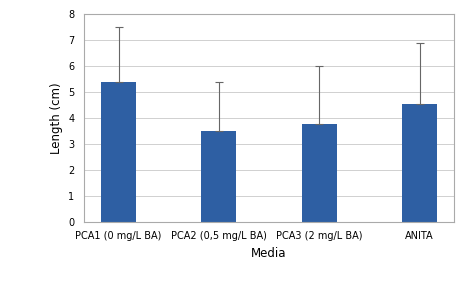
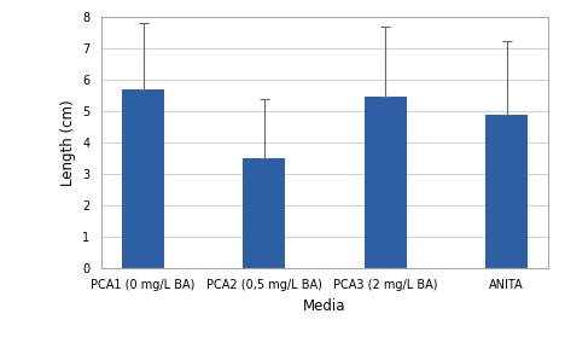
PCA1 (0 mg/L BA): 5.40 -> 5.70
PCA3 (2 mg/L BA): 3.75 -> 5.45
ANITA: 4.55 -> 4.90
